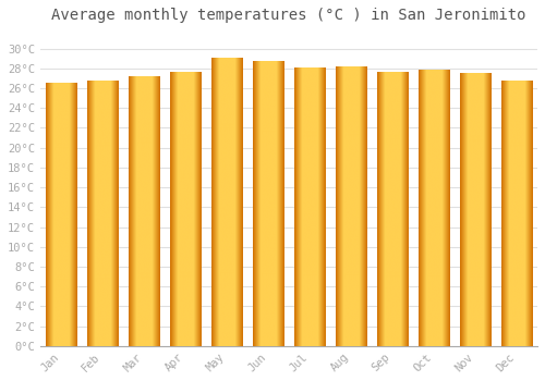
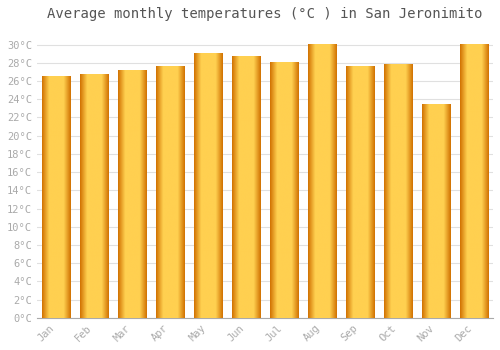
Aug: 28.1°C -> 30.0°C
Nov: 27.5°C -> 23.4°C
Dec: 26.7°C -> 30.0°C
